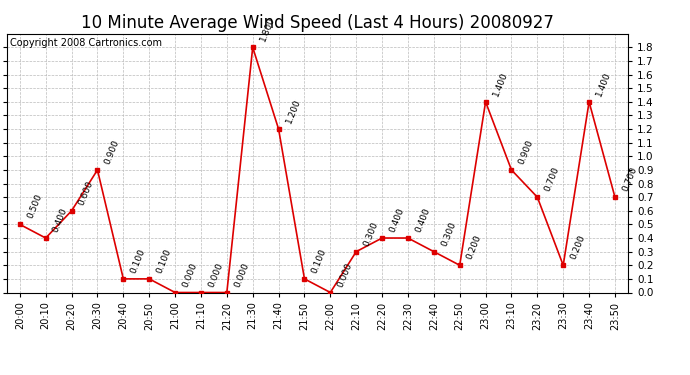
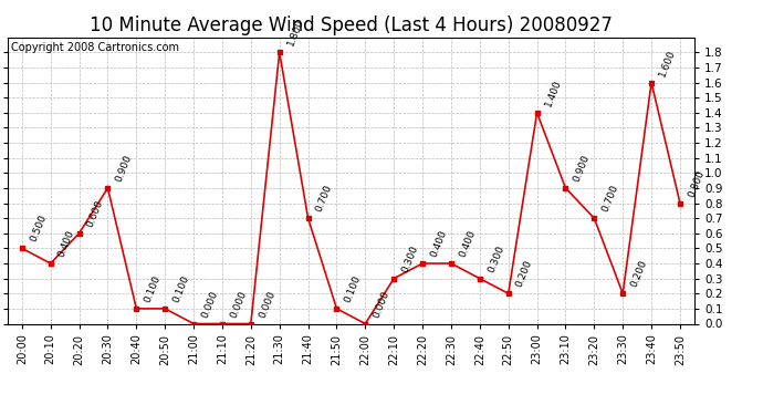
21:40: 1.200 -> 0.700
23:40: 1.400 -> 1.600
23:50: 0.700 -> 0.800
